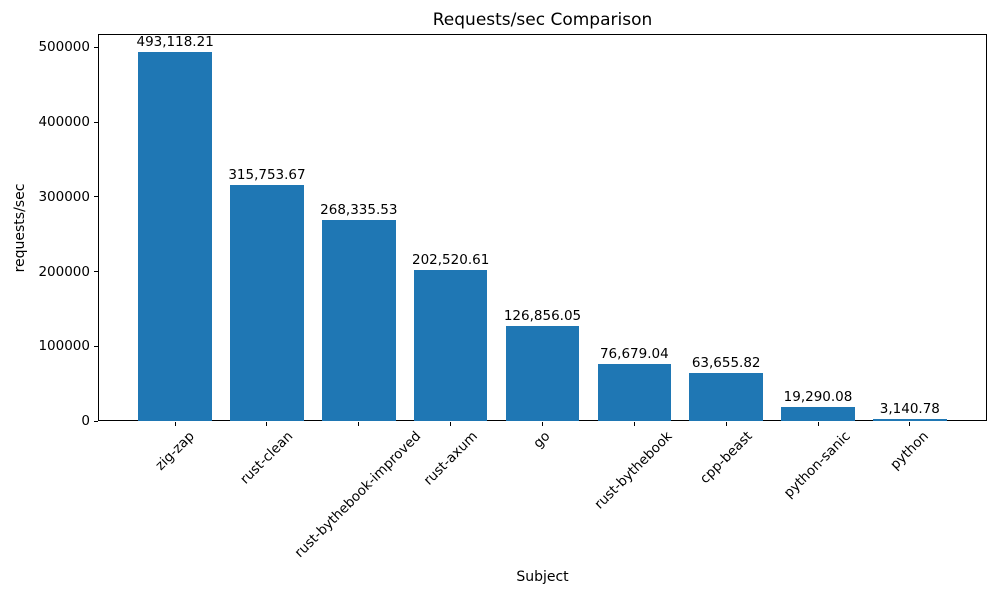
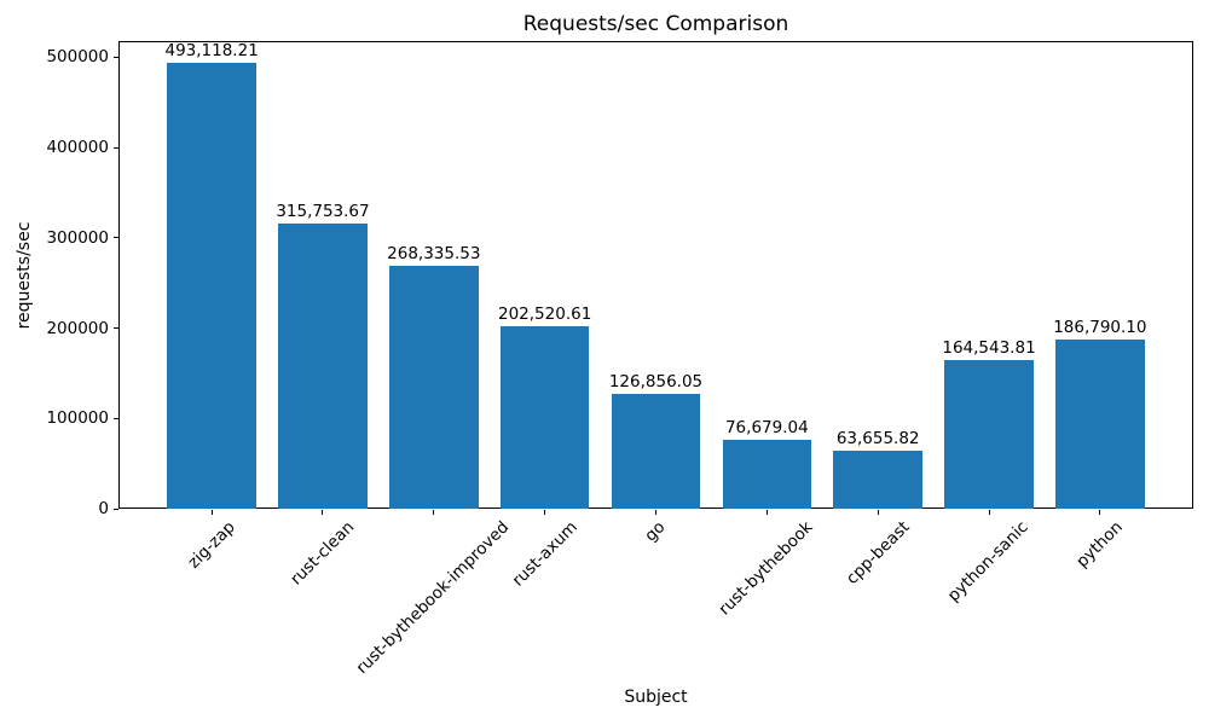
python-sanic: 19,290.08 -> 164,543.81
python: 3,140.78 -> 186,790.10
